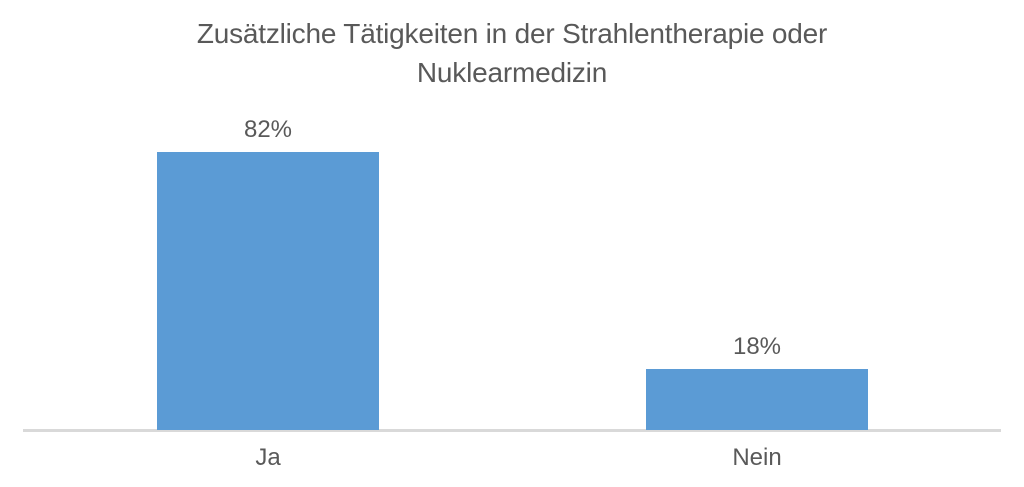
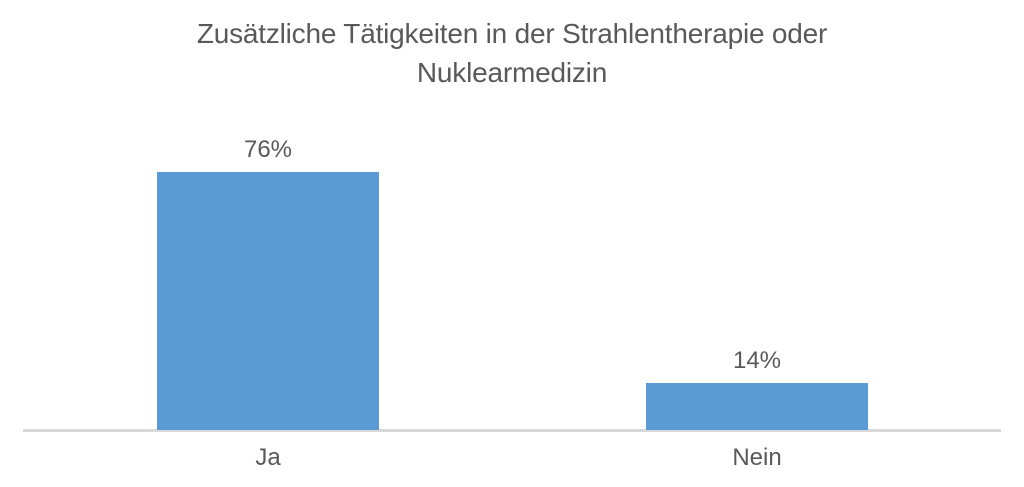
Ja: 82% -> 76%
Nein: 18% -> 14%
